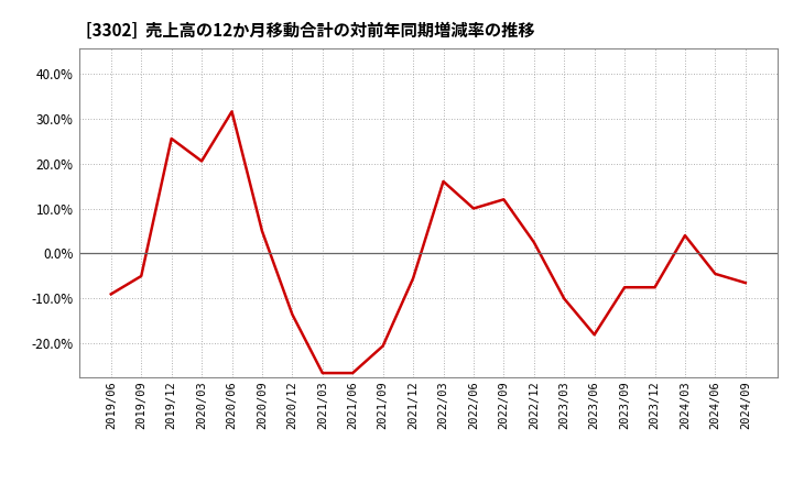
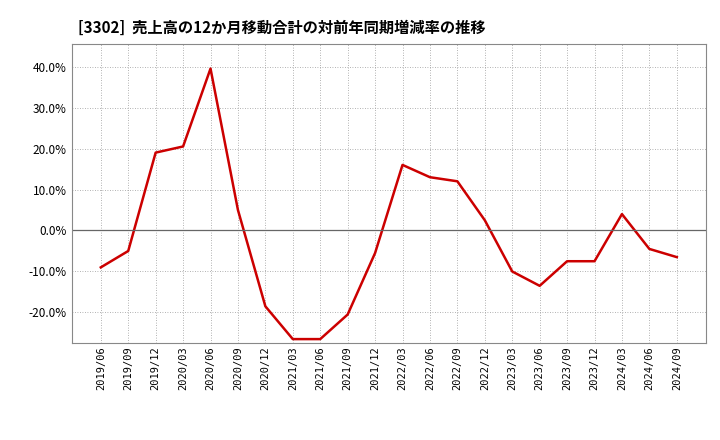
2019/12: 25.5% -> 19.0%
2020/06: 31.5% -> 39.5%
2020/12: -13.5% -> -18.5%
2022/06: 10.0% -> 13.0%
2023/06: -18.0% -> -13.5%
